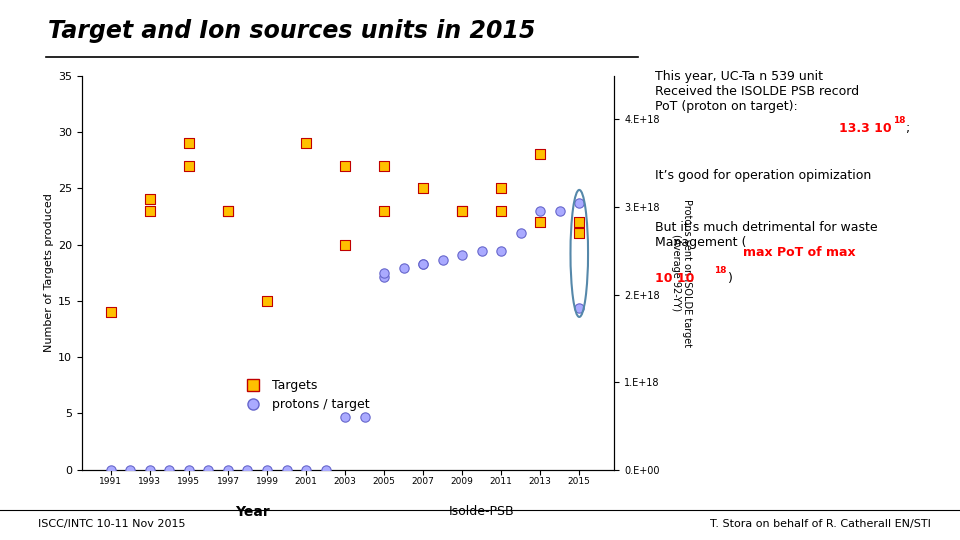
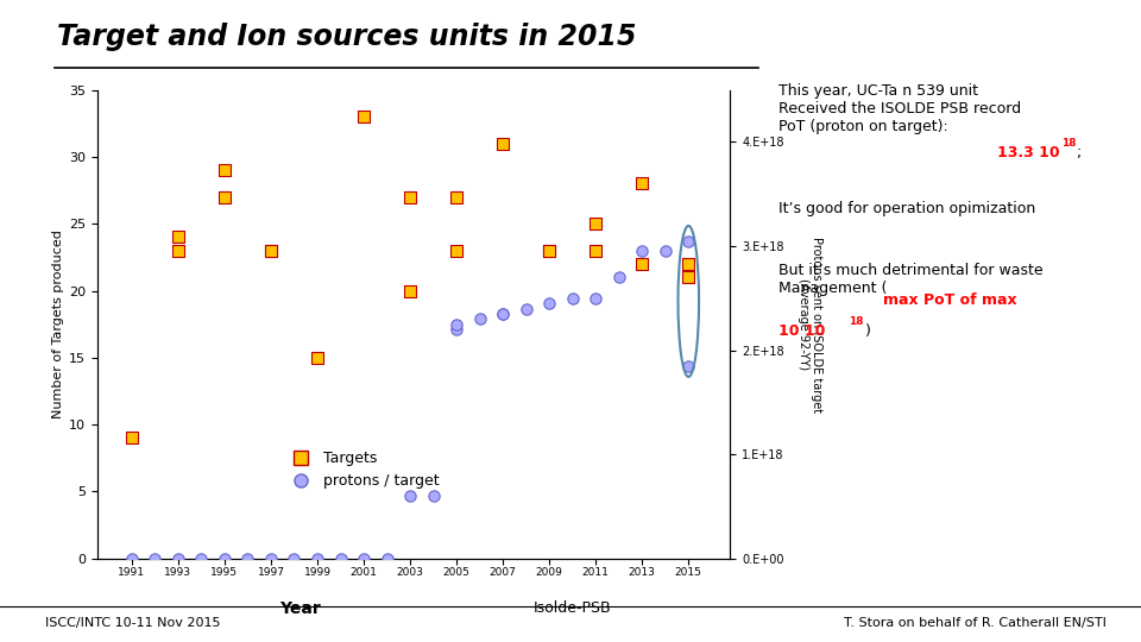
Targets/1991: 14 -> 9
Targets/2001: 29 -> 33
Targets/2007: 25 -> 31
